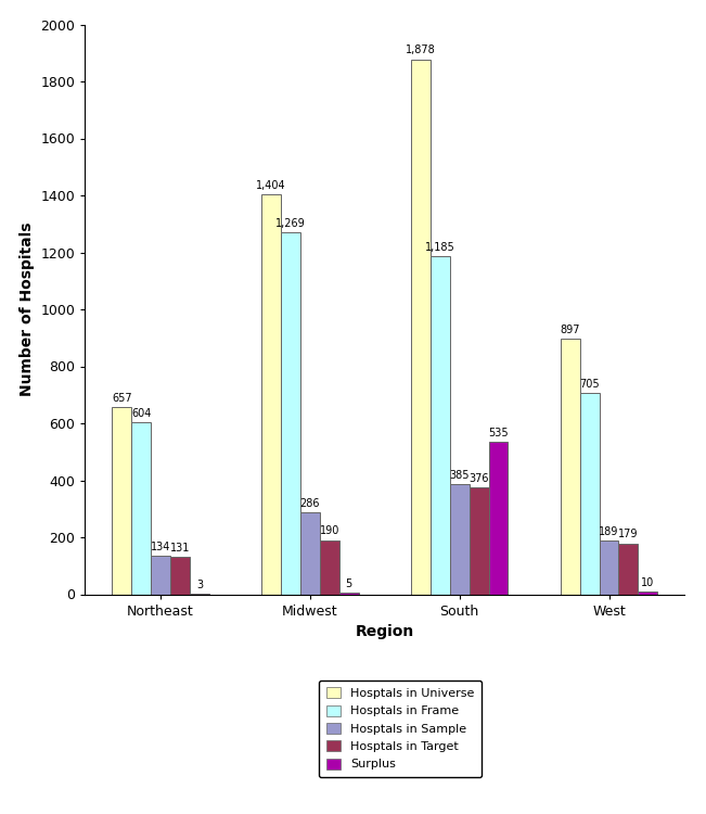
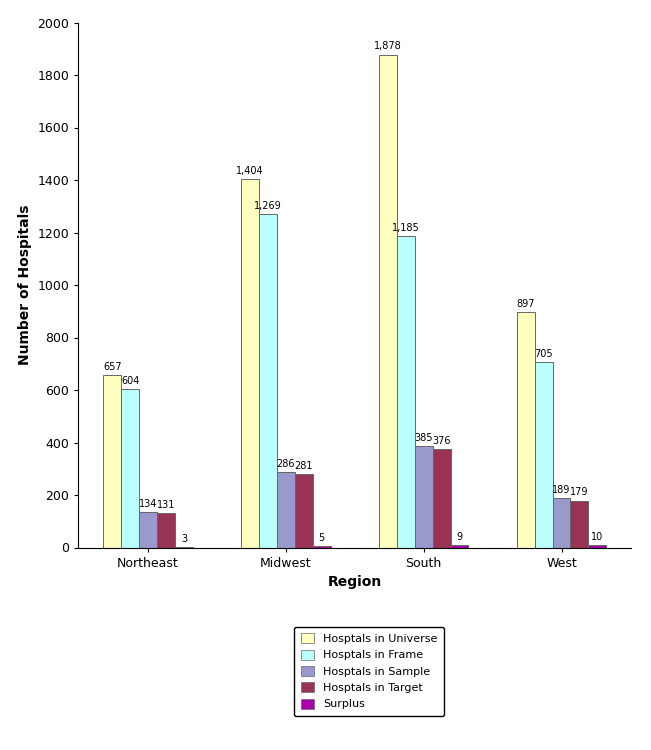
Hosptals in Target/Midwest: 190 -> 281
Surplus/South: 535 -> 9
